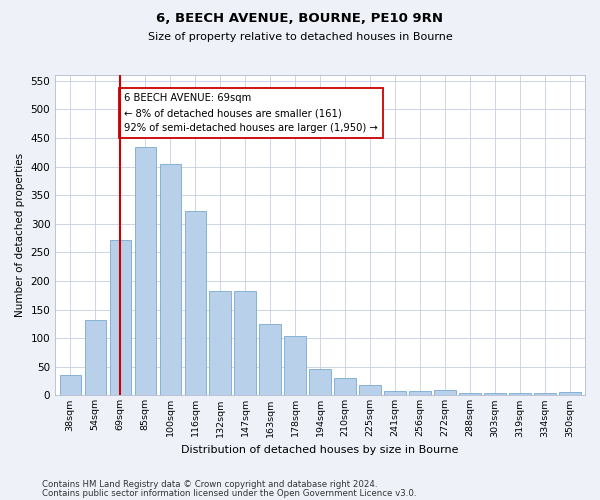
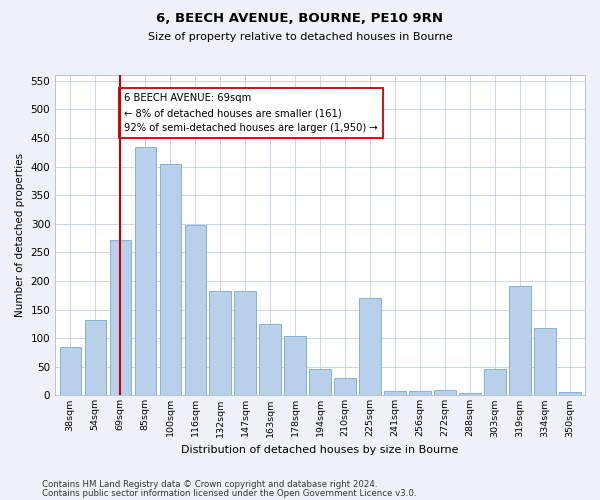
38sqm: 35 -> 84
116sqm: 322 -> 298
225sqm: 18 -> 170
303sqm: 5 -> 46
319sqm: 4 -> 192
334sqm: 5 -> 118
